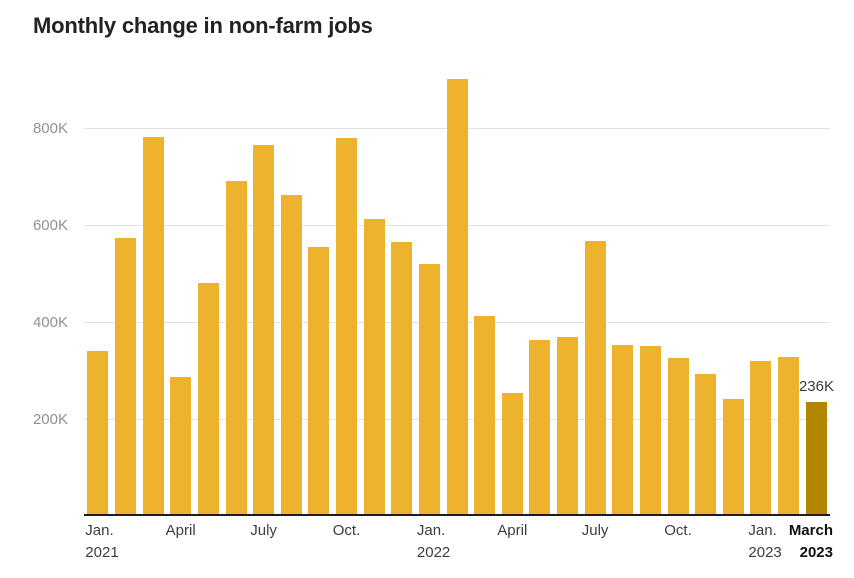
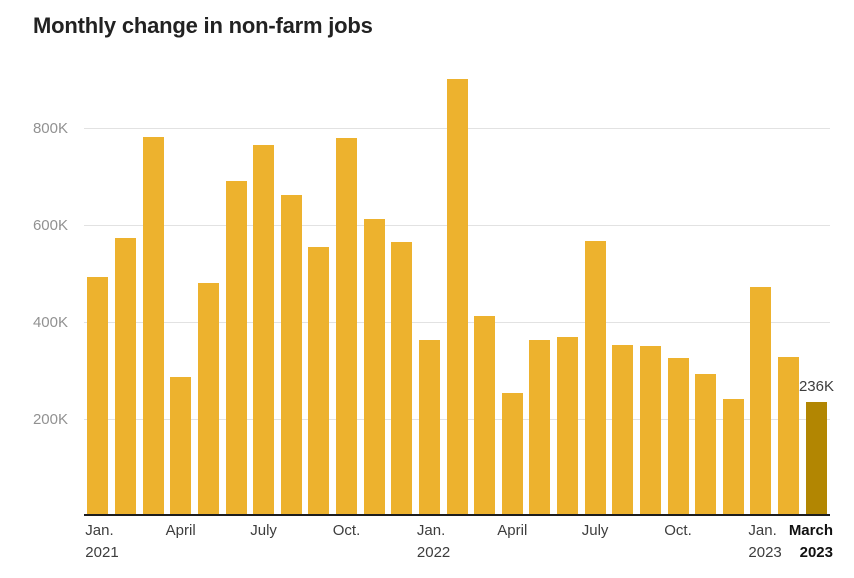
Jan. 2021: 340K -> 490K
Jan. 2022: 520K -> 360K
Jan. 2023: 320K -> 470K
